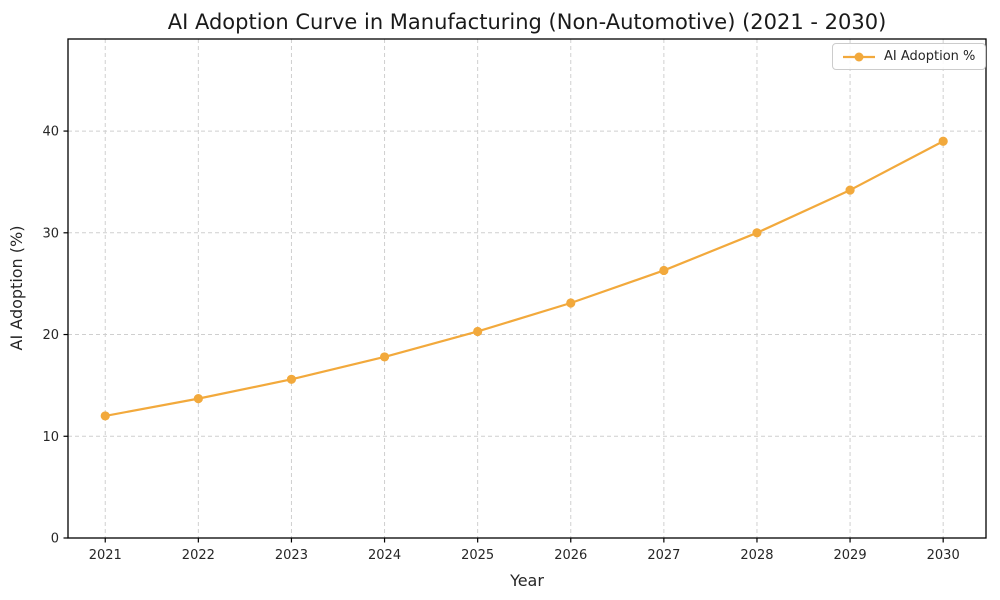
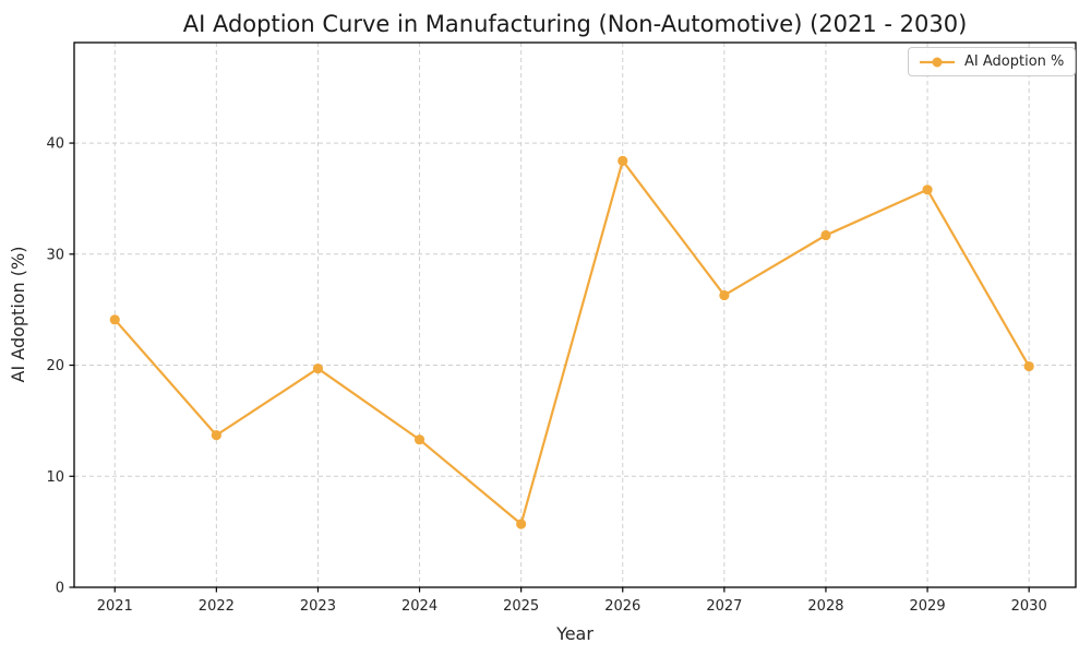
2021: 12.0 -> 24.1
2023: 15.6 -> 19.7
2024: 17.8 -> 13.3
2025: 20.3 -> 5.7
2026: 23.1 -> 38.4
2028: 30.0 -> 31.7
2029: 34.2 -> 35.8
2030: 39.0 -> 19.9
